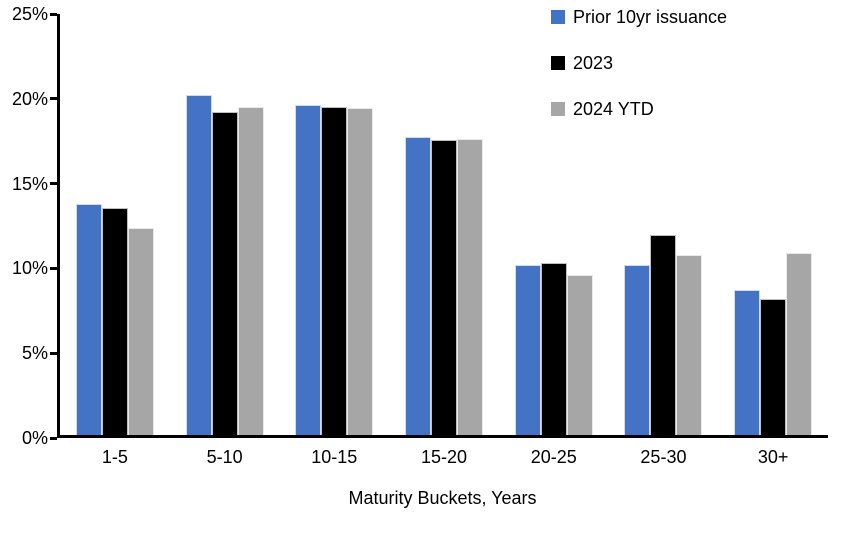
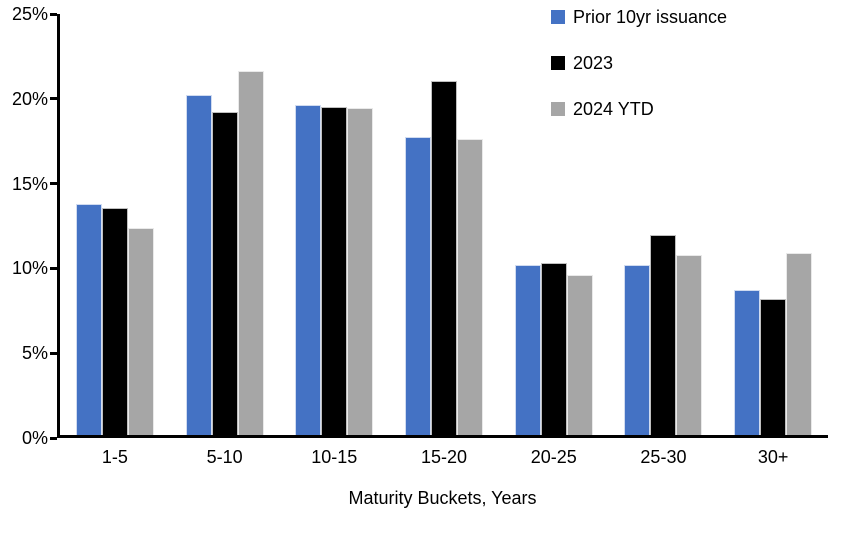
2024 YTD/5-10: 19.5% -> 21.6%
2023/15-20: 17.5% -> 21.0%
